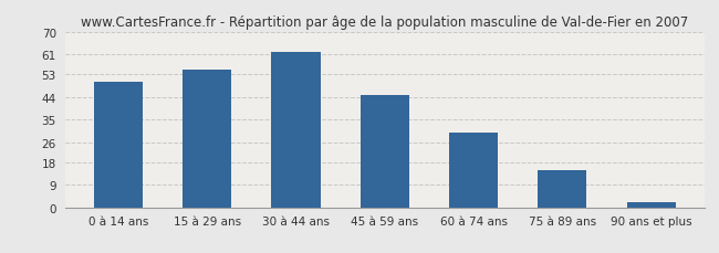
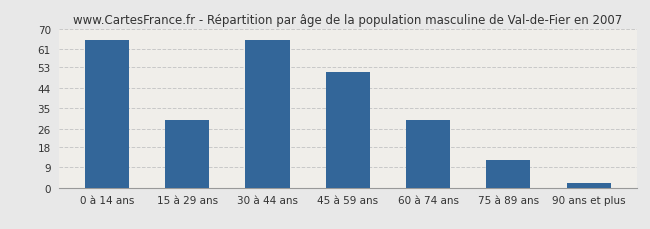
0 à 14 ans: 50 -> 65
15 à 29 ans: 55 -> 30
30 à 44 ans: 62 -> 65
45 à 59 ans: 45 -> 51
75 à 89 ans: 15 -> 12
